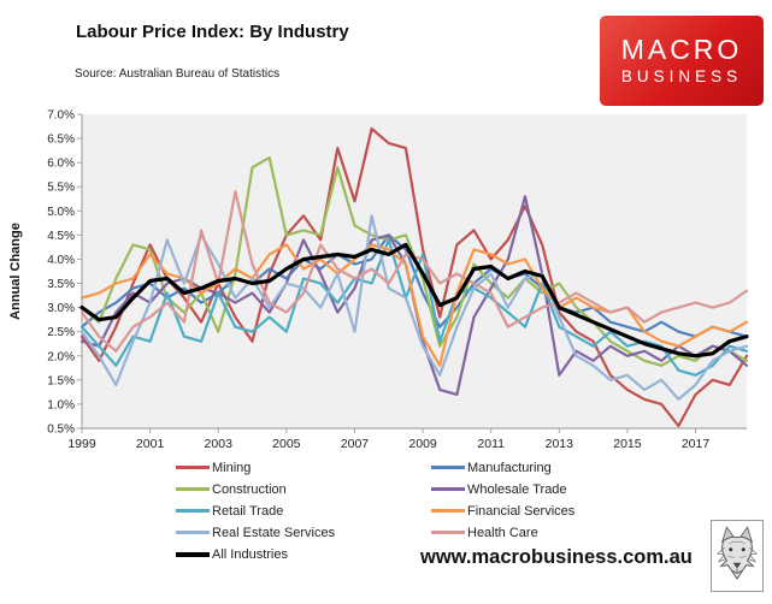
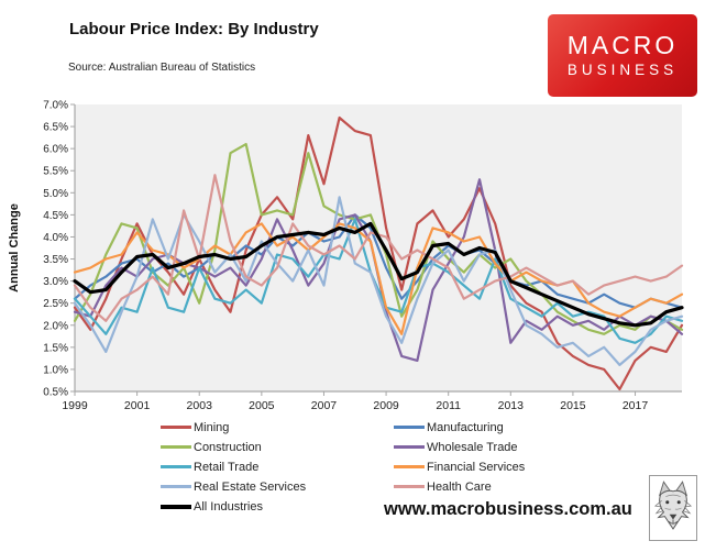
Construction/1999: 3.0% -> 2.1%
Real Estate Services/2005: 3.5% -> 3.9%
Real Estate Services/2007: 2.5% -> 2.9%
Retail Trade/2009: 4.1% -> 2.4%
